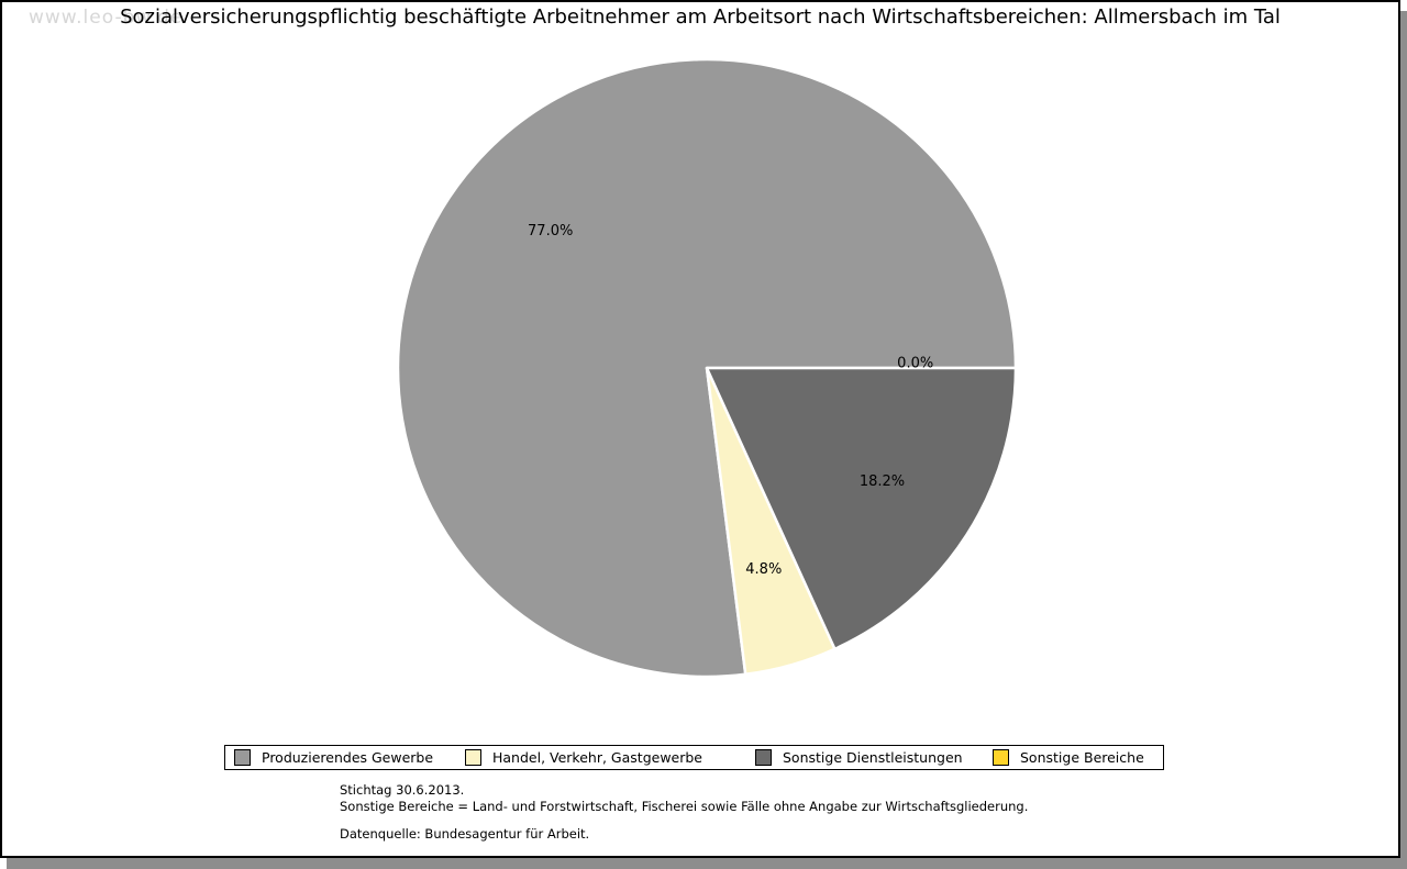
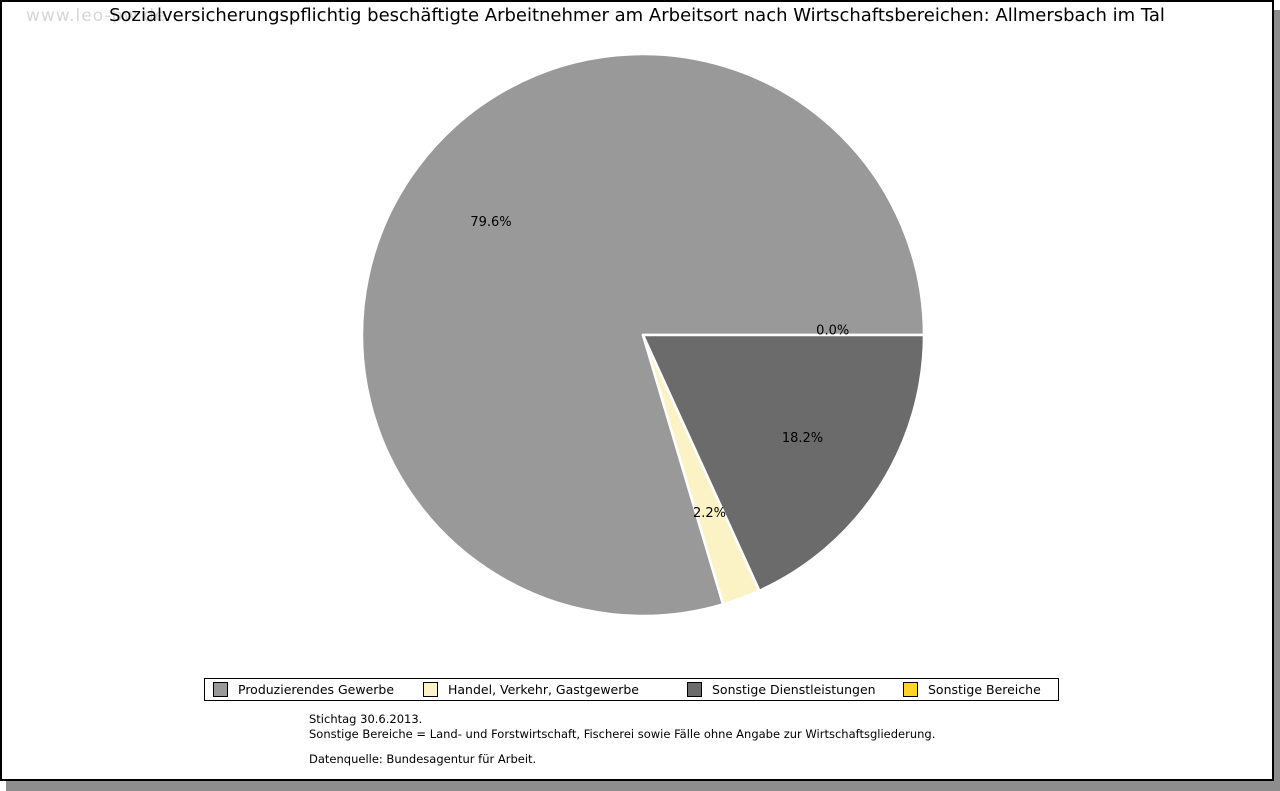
Produzierendes Gewerbe: 77.0% -> 79.6%
Handel, Verkehr, Gastgewerbe: 4.8% -> 2.2%
